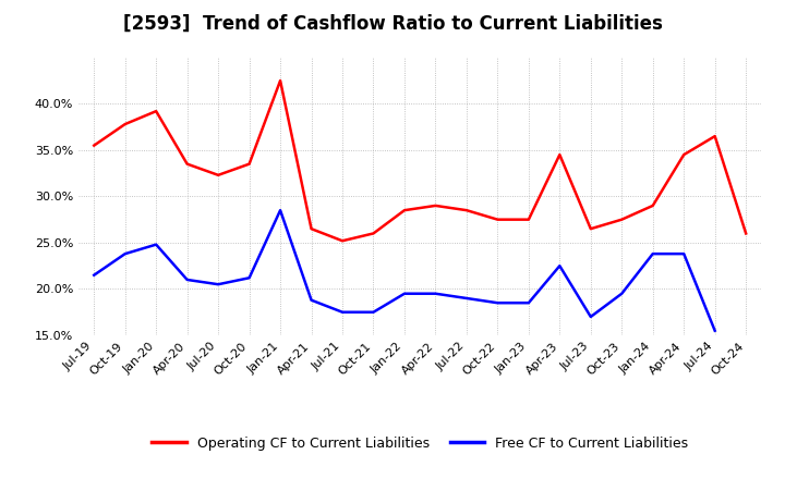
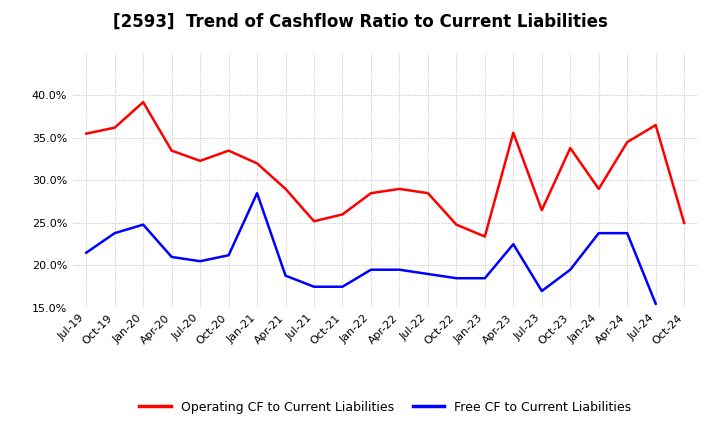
Operating CF to Current Liabilities/Oct-19: 37.8% -> 36.2%
Operating CF to Current Liabilities/Jan-21: 42.5% -> 32.0%
Operating CF to Current Liabilities/Apr-21: 26.5% -> 29.0%
Operating CF to Current Liabilities/Oct-22: 27.5% -> 24.8%
Operating CF to Current Liabilities/Jan-23: 27.5% -> 23.4%
Operating CF to Current Liabilities/Apr-23: 34.5% -> 35.6%
Operating CF to Current Liabilities/Oct-23: 27.5% -> 33.8%
Operating CF to Current Liabilities/Oct-24: 26.0% -> 25.0%
